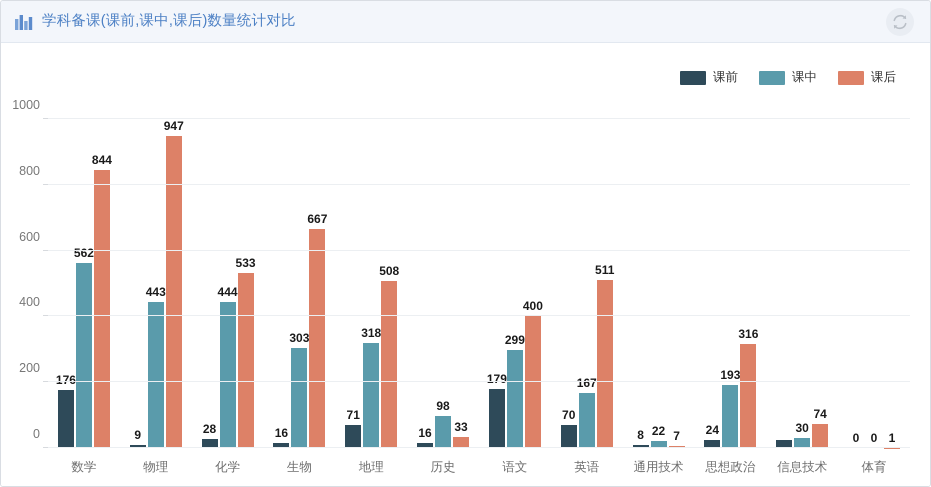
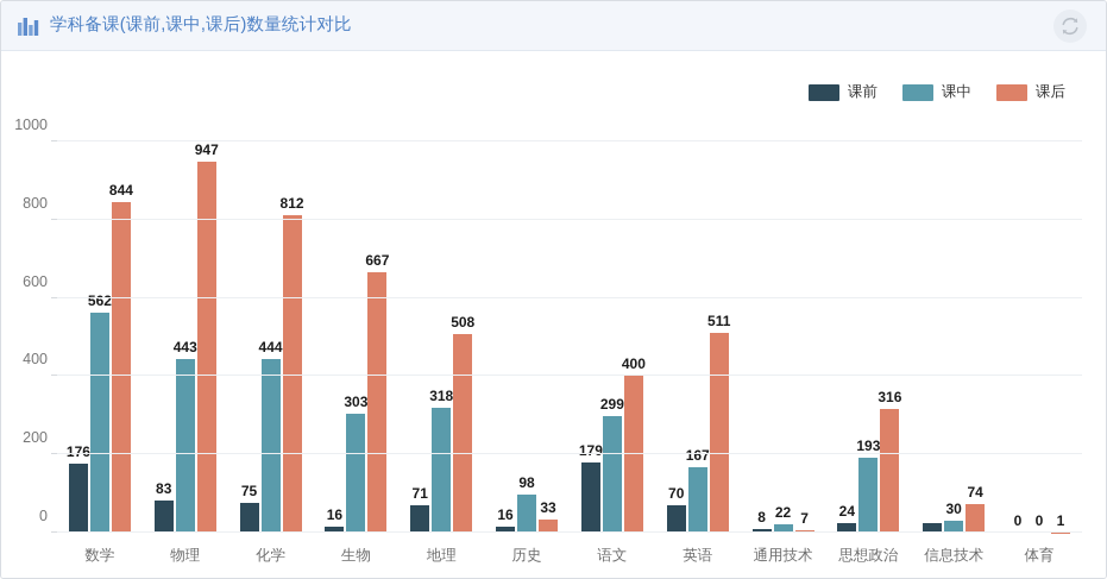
课前/物理: 9 -> 83
课前/化学: 28 -> 75
课后/化学: 533 -> 812
